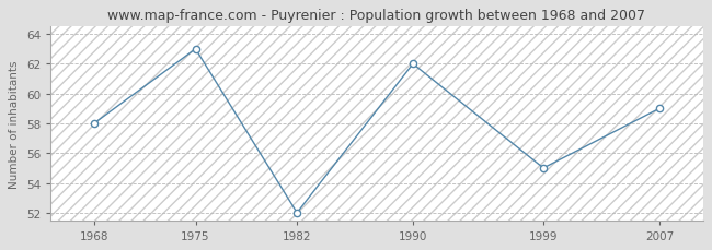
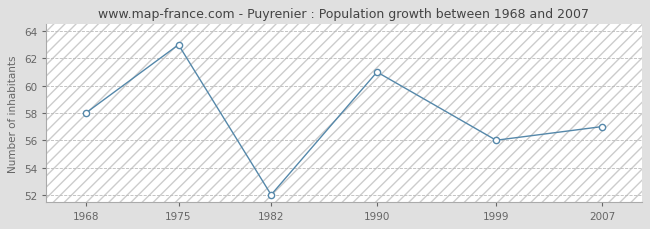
1990: 62 -> 61
1999: 55 -> 56
2007: 59 -> 57
